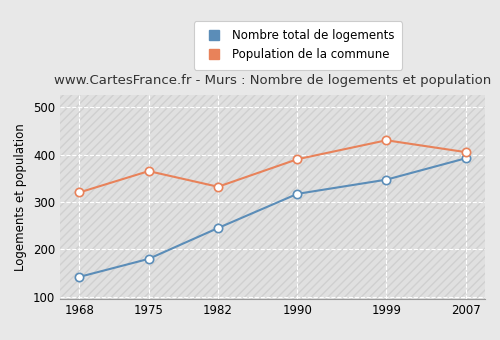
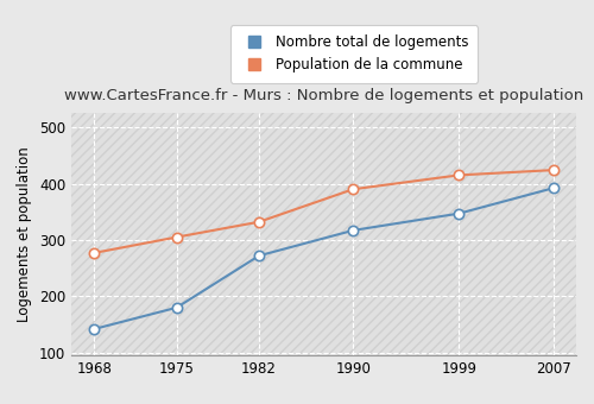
Population de la commune/1968: 320 -> 277
Population de la commune/1975: 365 -> 305
Nombre total de logements/1982: 245 -> 272
Population de la commune/1999: 430 -> 415
Population de la commune/2007: 405 -> 424
